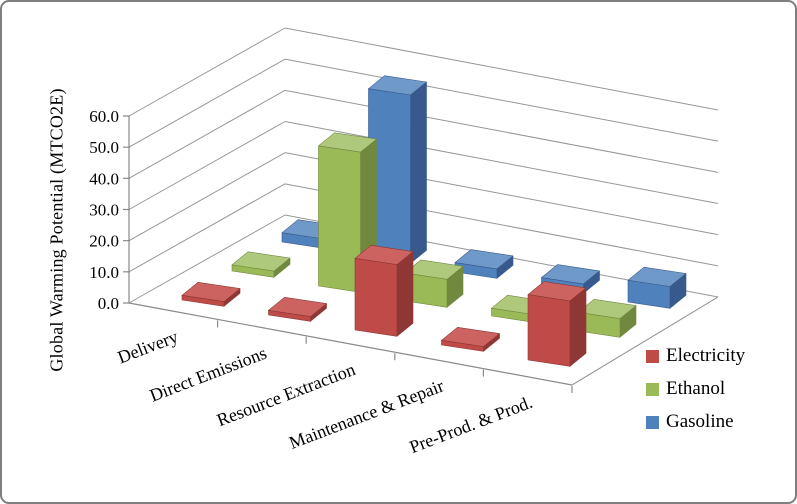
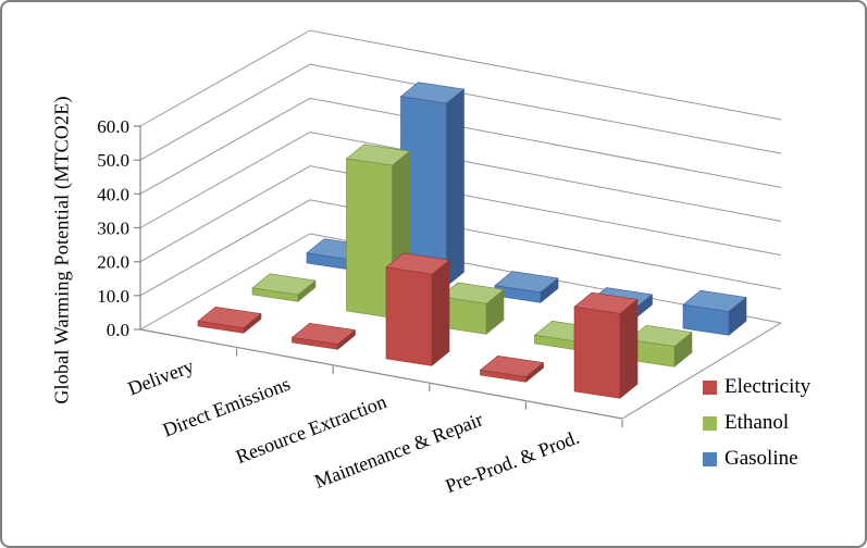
Electricity/Resource Extraction: 23 -> 27
Electricity/Pre-Prod. & Prod.: 21 -> 25
